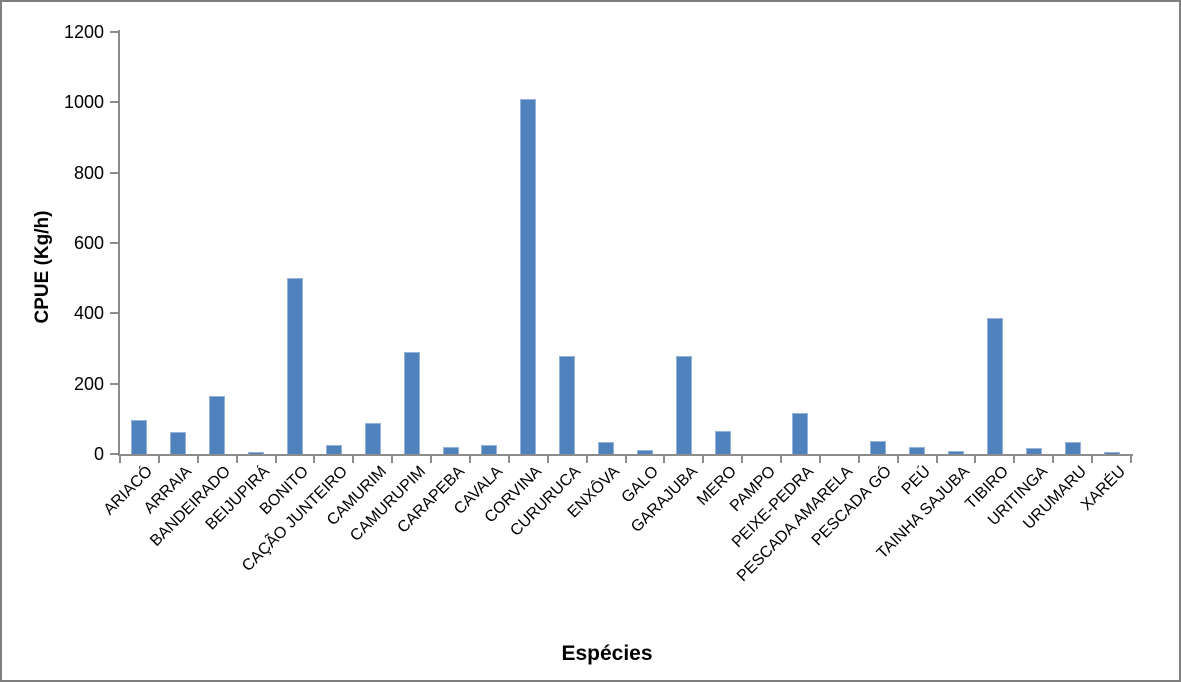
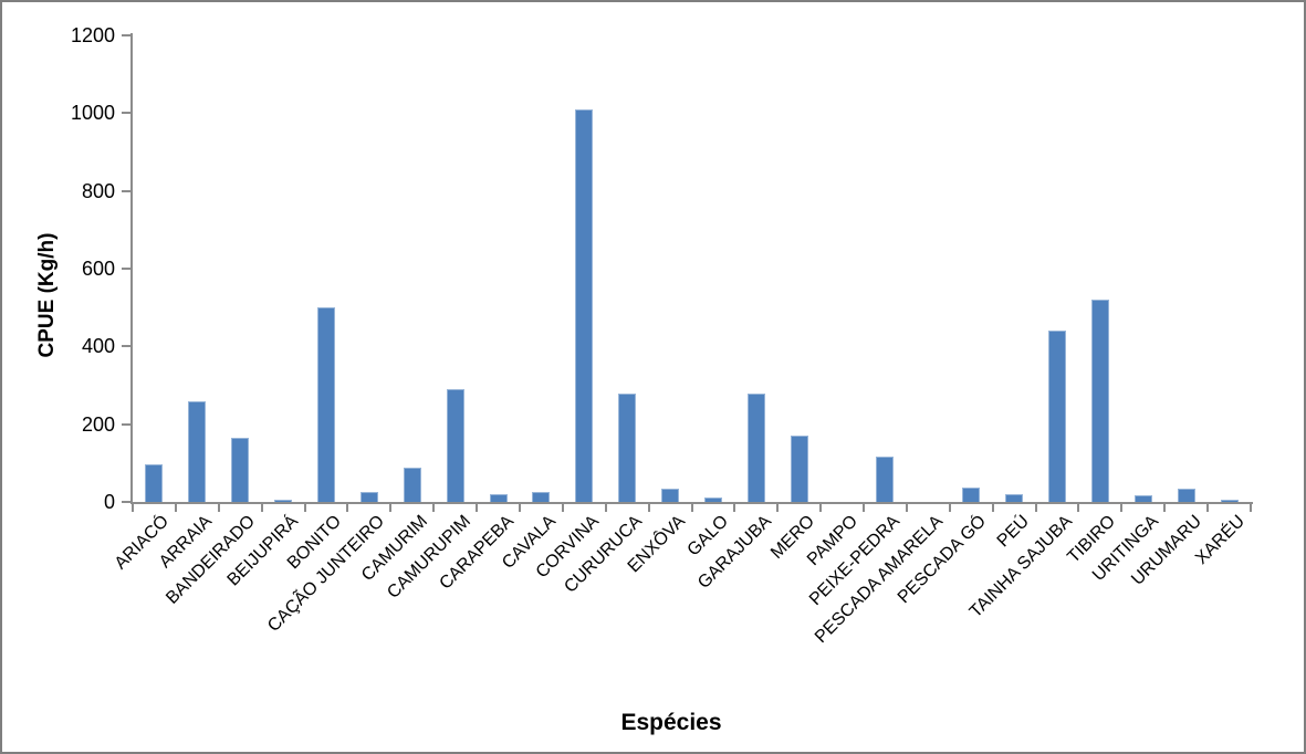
ARRAIA: 60 -> 260
MERO: 60 -> 170
TAINHA SAJUBA: 10 -> 440
TIBIRO: 390 -> 520
